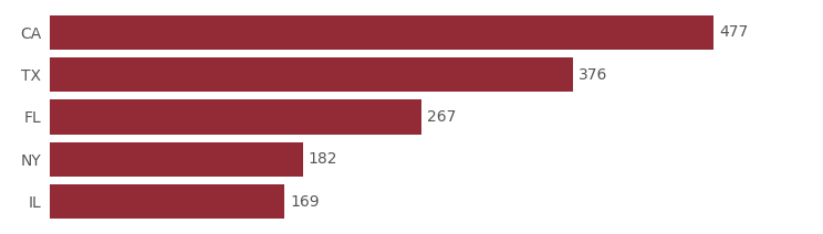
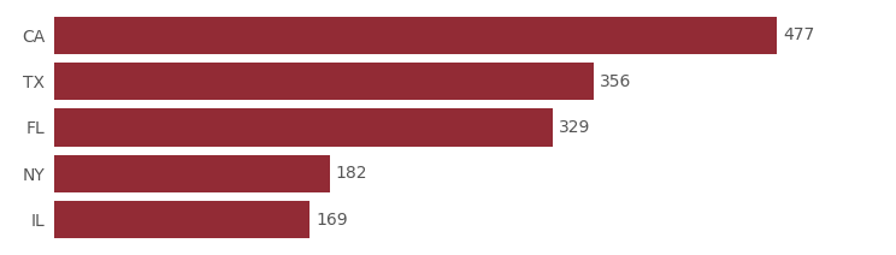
TX: 376 -> 356
FL: 267 -> 329
